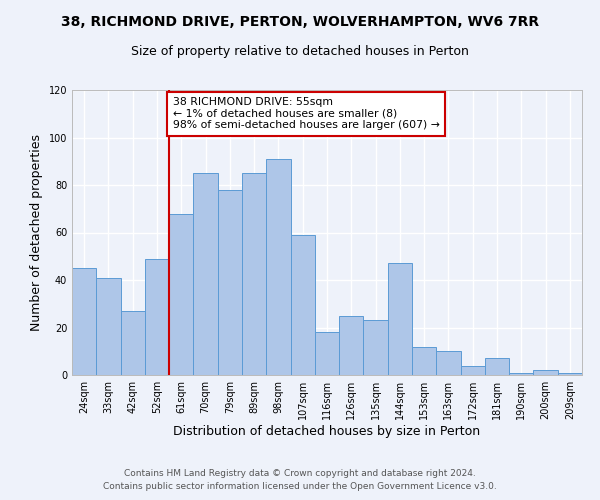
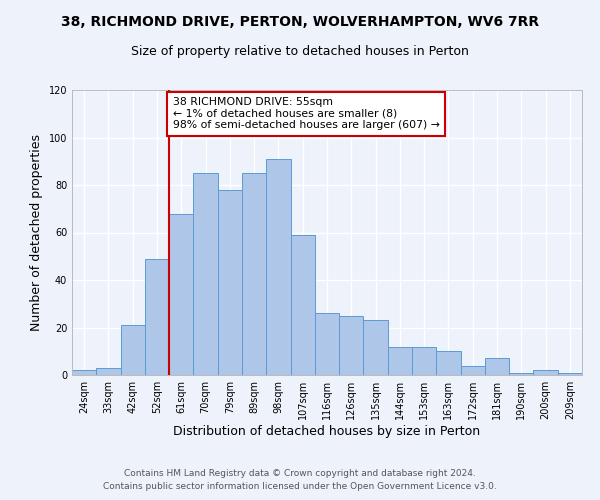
24sqm: 45 -> 2
33sqm: 41 -> 3
42sqm: 27 -> 21
116sqm: 18 -> 26
144sqm: 47 -> 12
